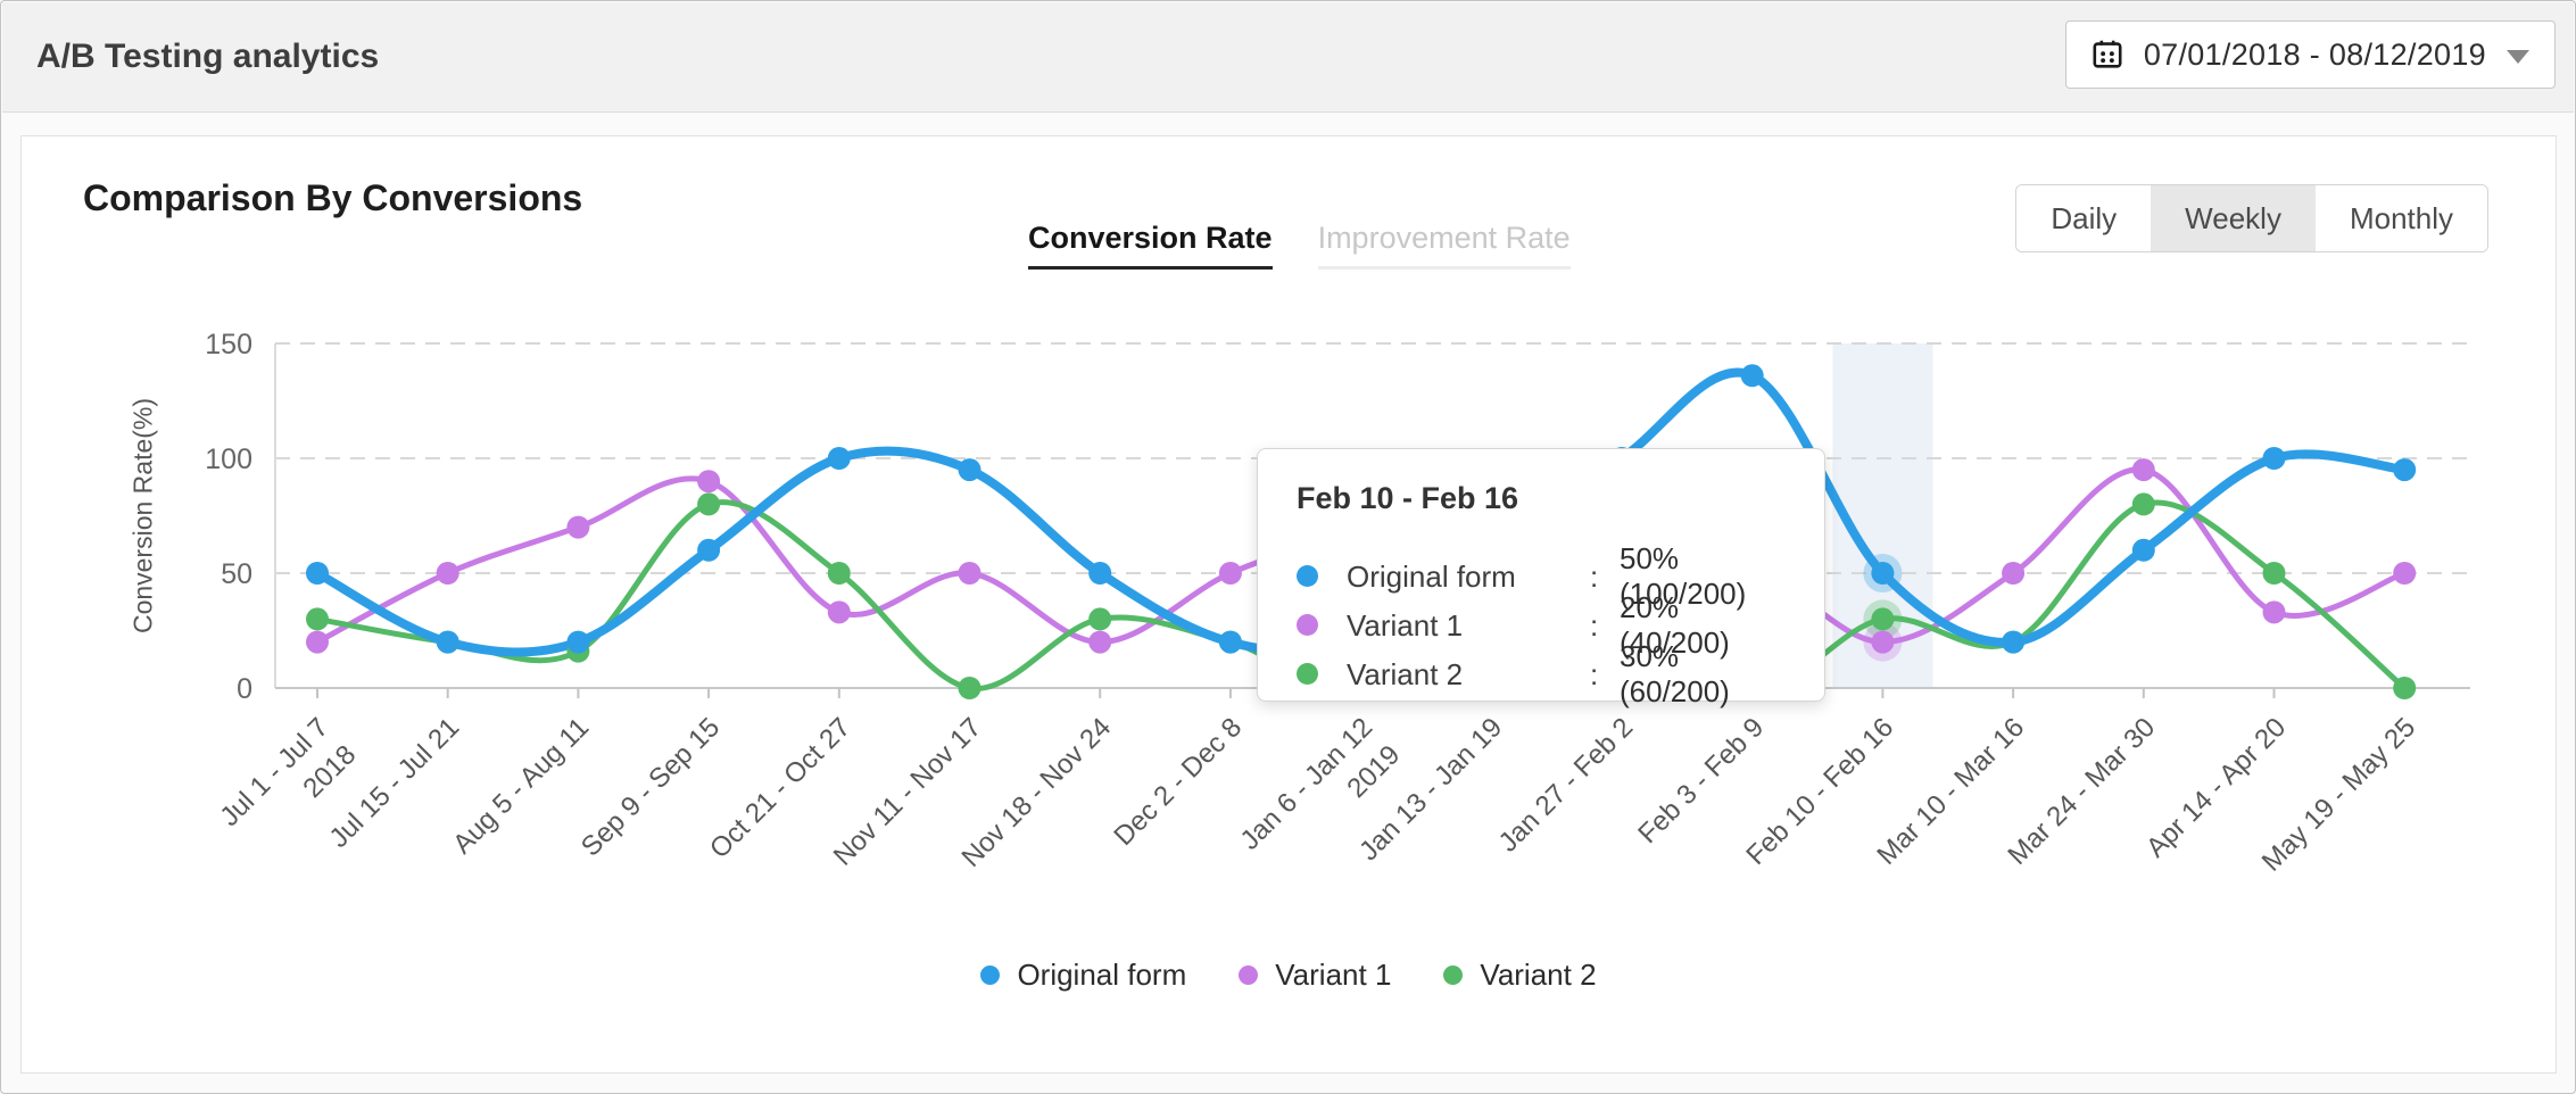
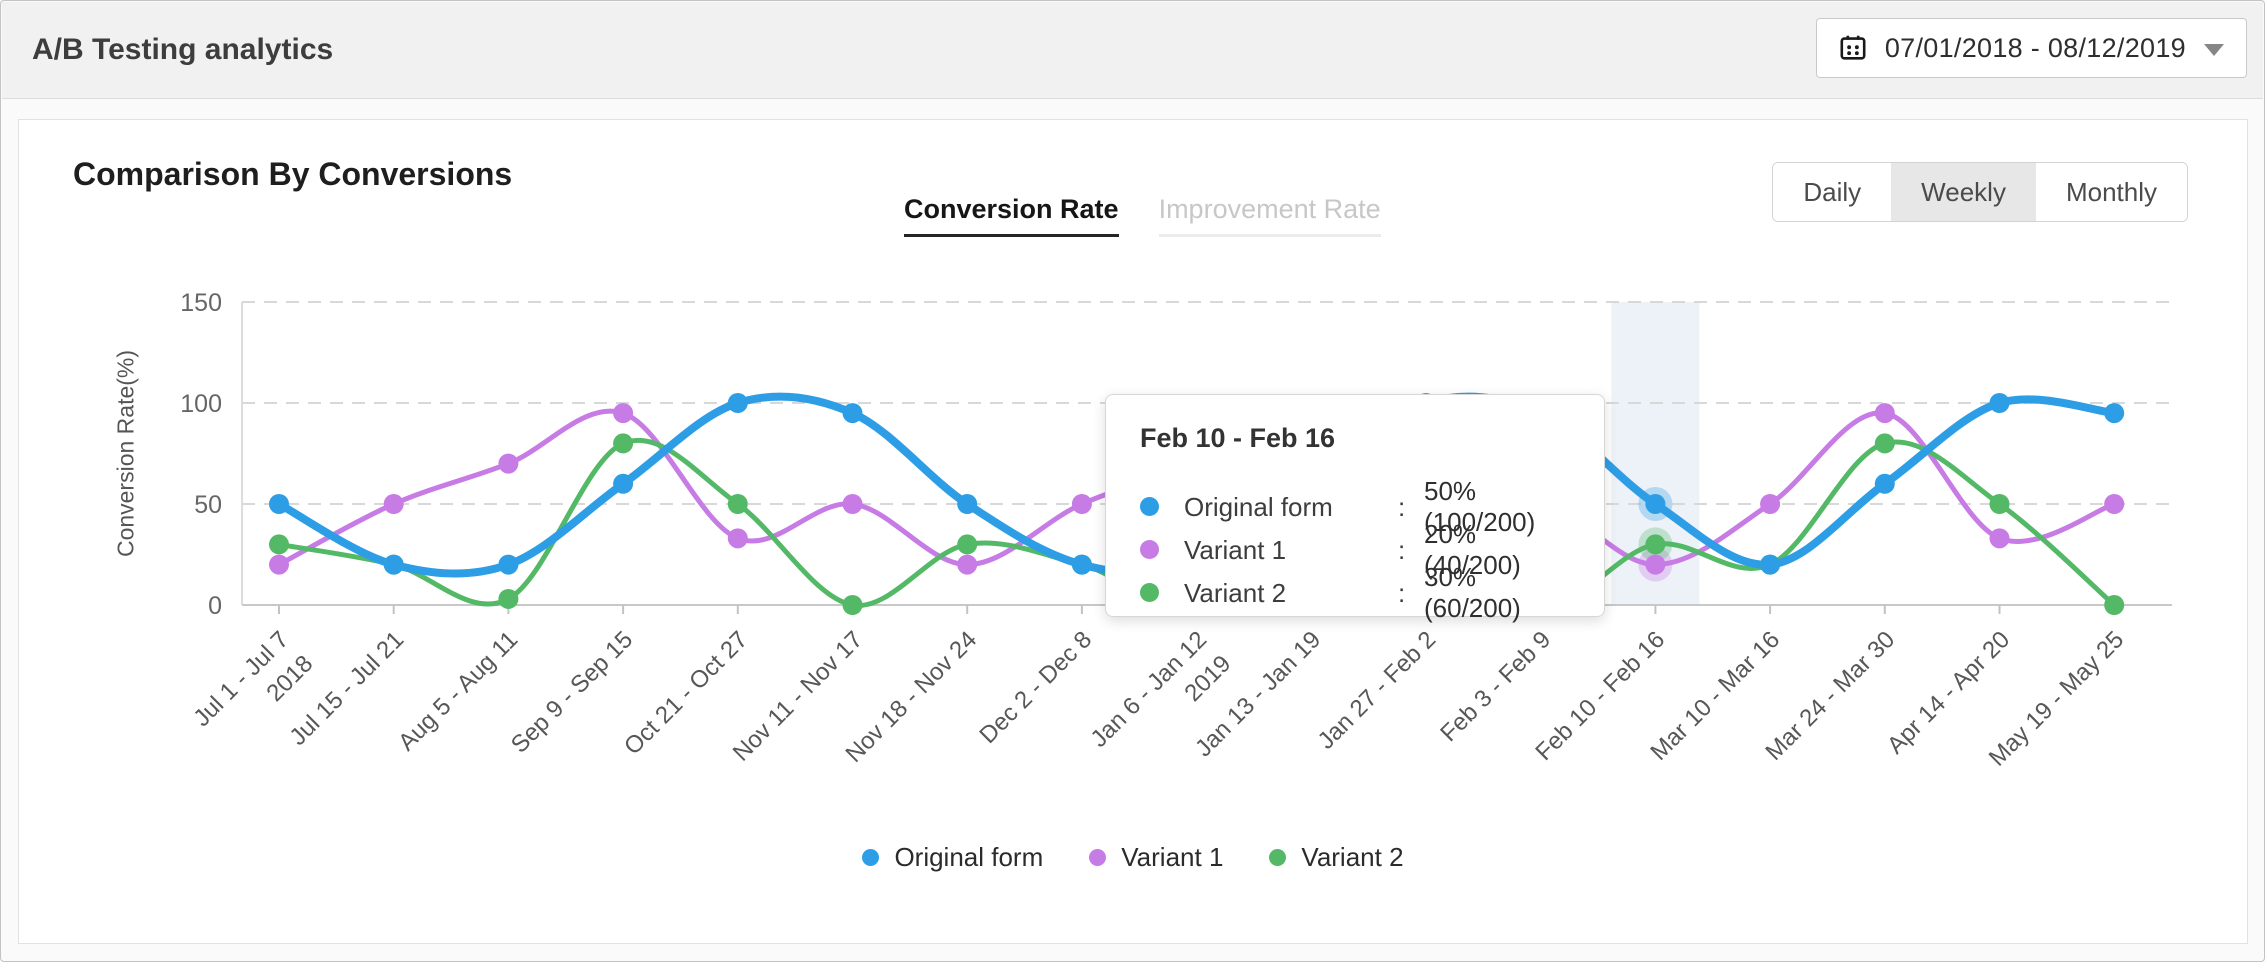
Variant 2/Aug 5 - Aug 11: 16 -> 3
Variant 1/Sep 9 - Sep 15: 90 -> 95
Original form/Feb 3 - Feb 9: 136 -> 95
